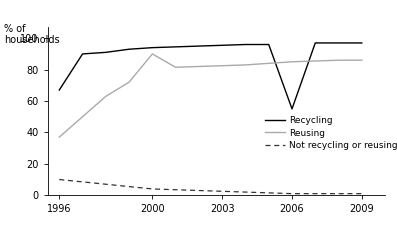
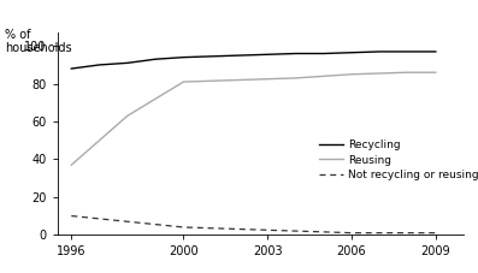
Recycling/1996: 67 -> 88
Reusing/2000: 90 -> 81
Recycling/2006: 55 -> 96
